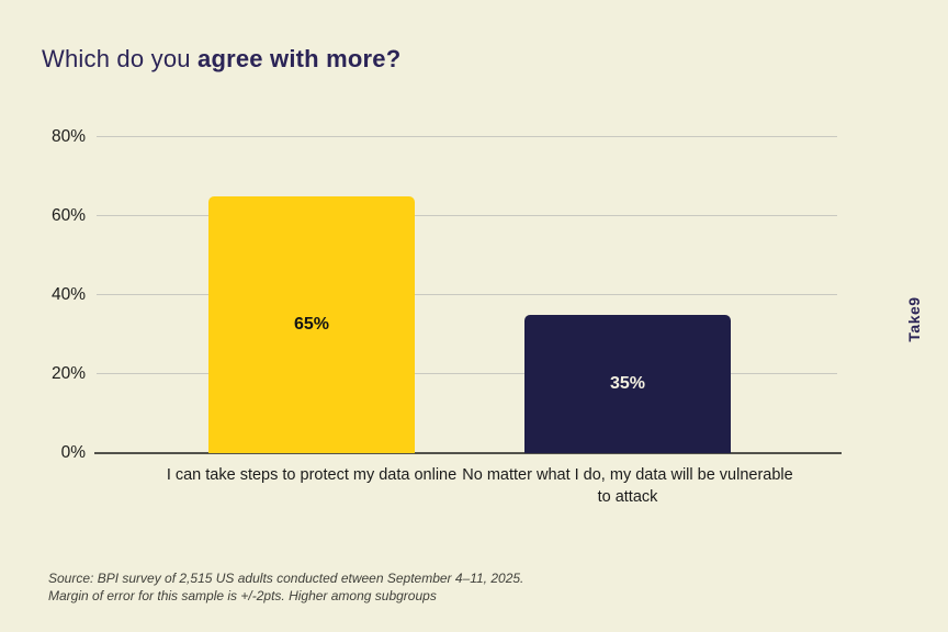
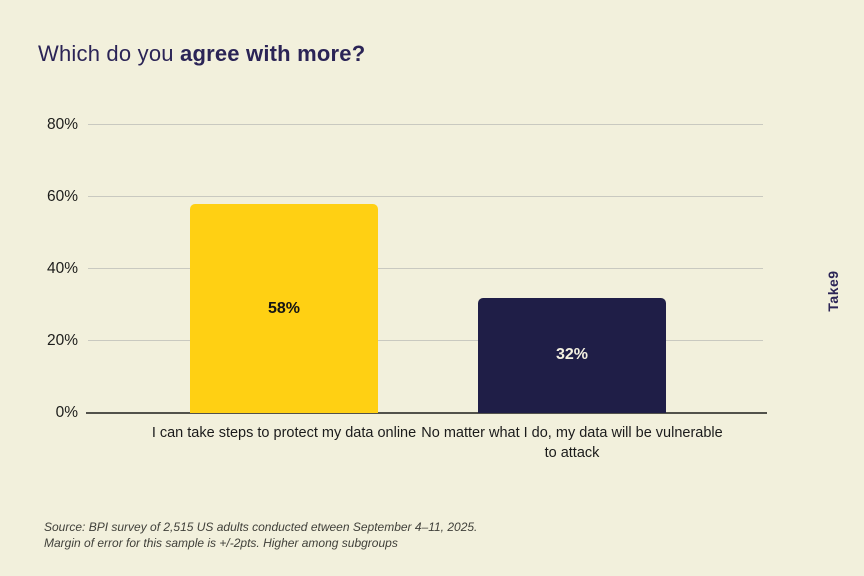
I can take steps to protect my data online: 65% -> 58%
No matter what I do, my data will be vulnerable to attack: 35% -> 32%
